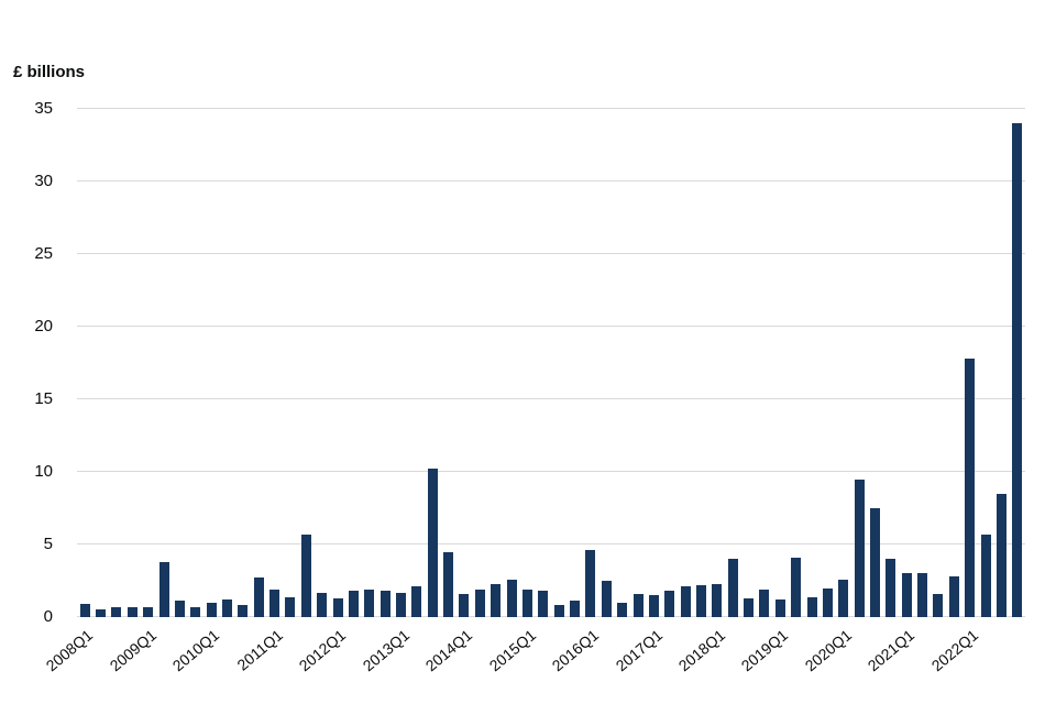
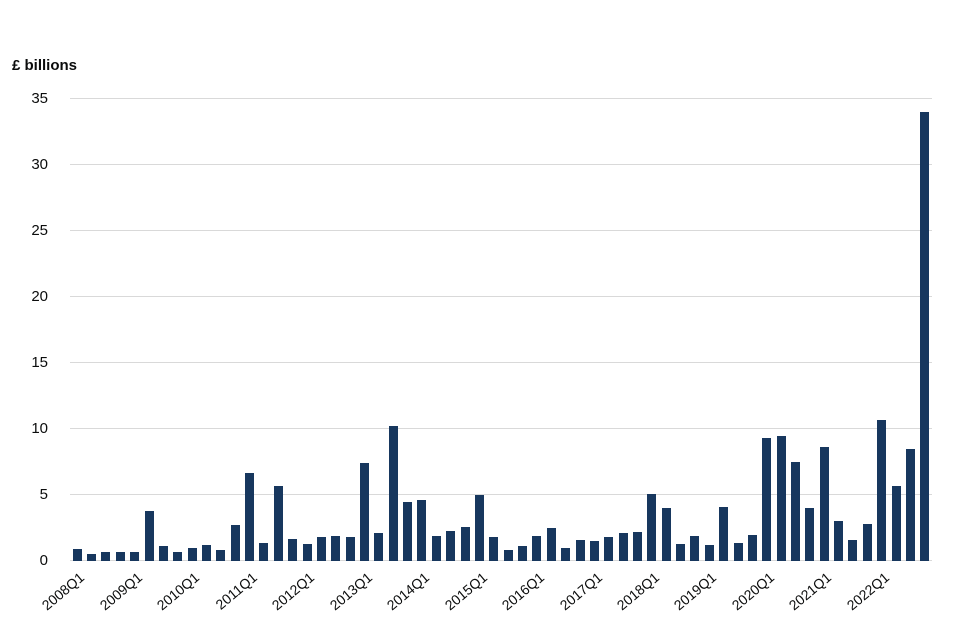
2011Q1: 1.9 -> 6.7
2013Q1: 1.7 -> 7.4
2014Q1: 1.6 -> 4.6
2015Q1: 1.9 -> 5.0
2016Q1: 4.6 -> 1.9
2018Q1: 2.3 -> 5.1
2020Q1: 2.6 -> 9.3
2021Q1: 3.0 -> 8.6
2022Q1: 17.8 -> 10.7
